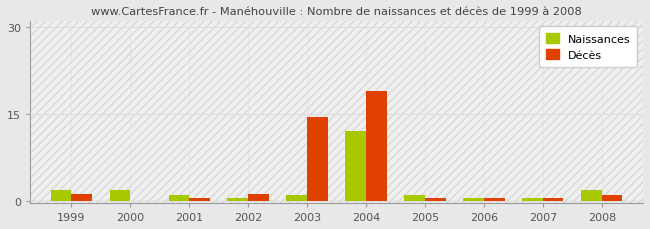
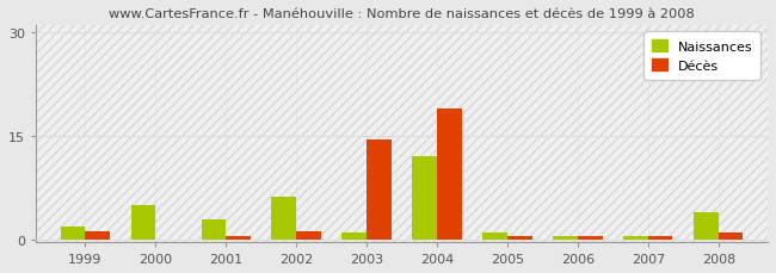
Naissances/2000: 2.0 -> 5.0
Naissances/2001: 1.0 -> 3.0
Naissances/2002: 0.5 -> 6.2
Naissances/2008: 2.0 -> 4.0
